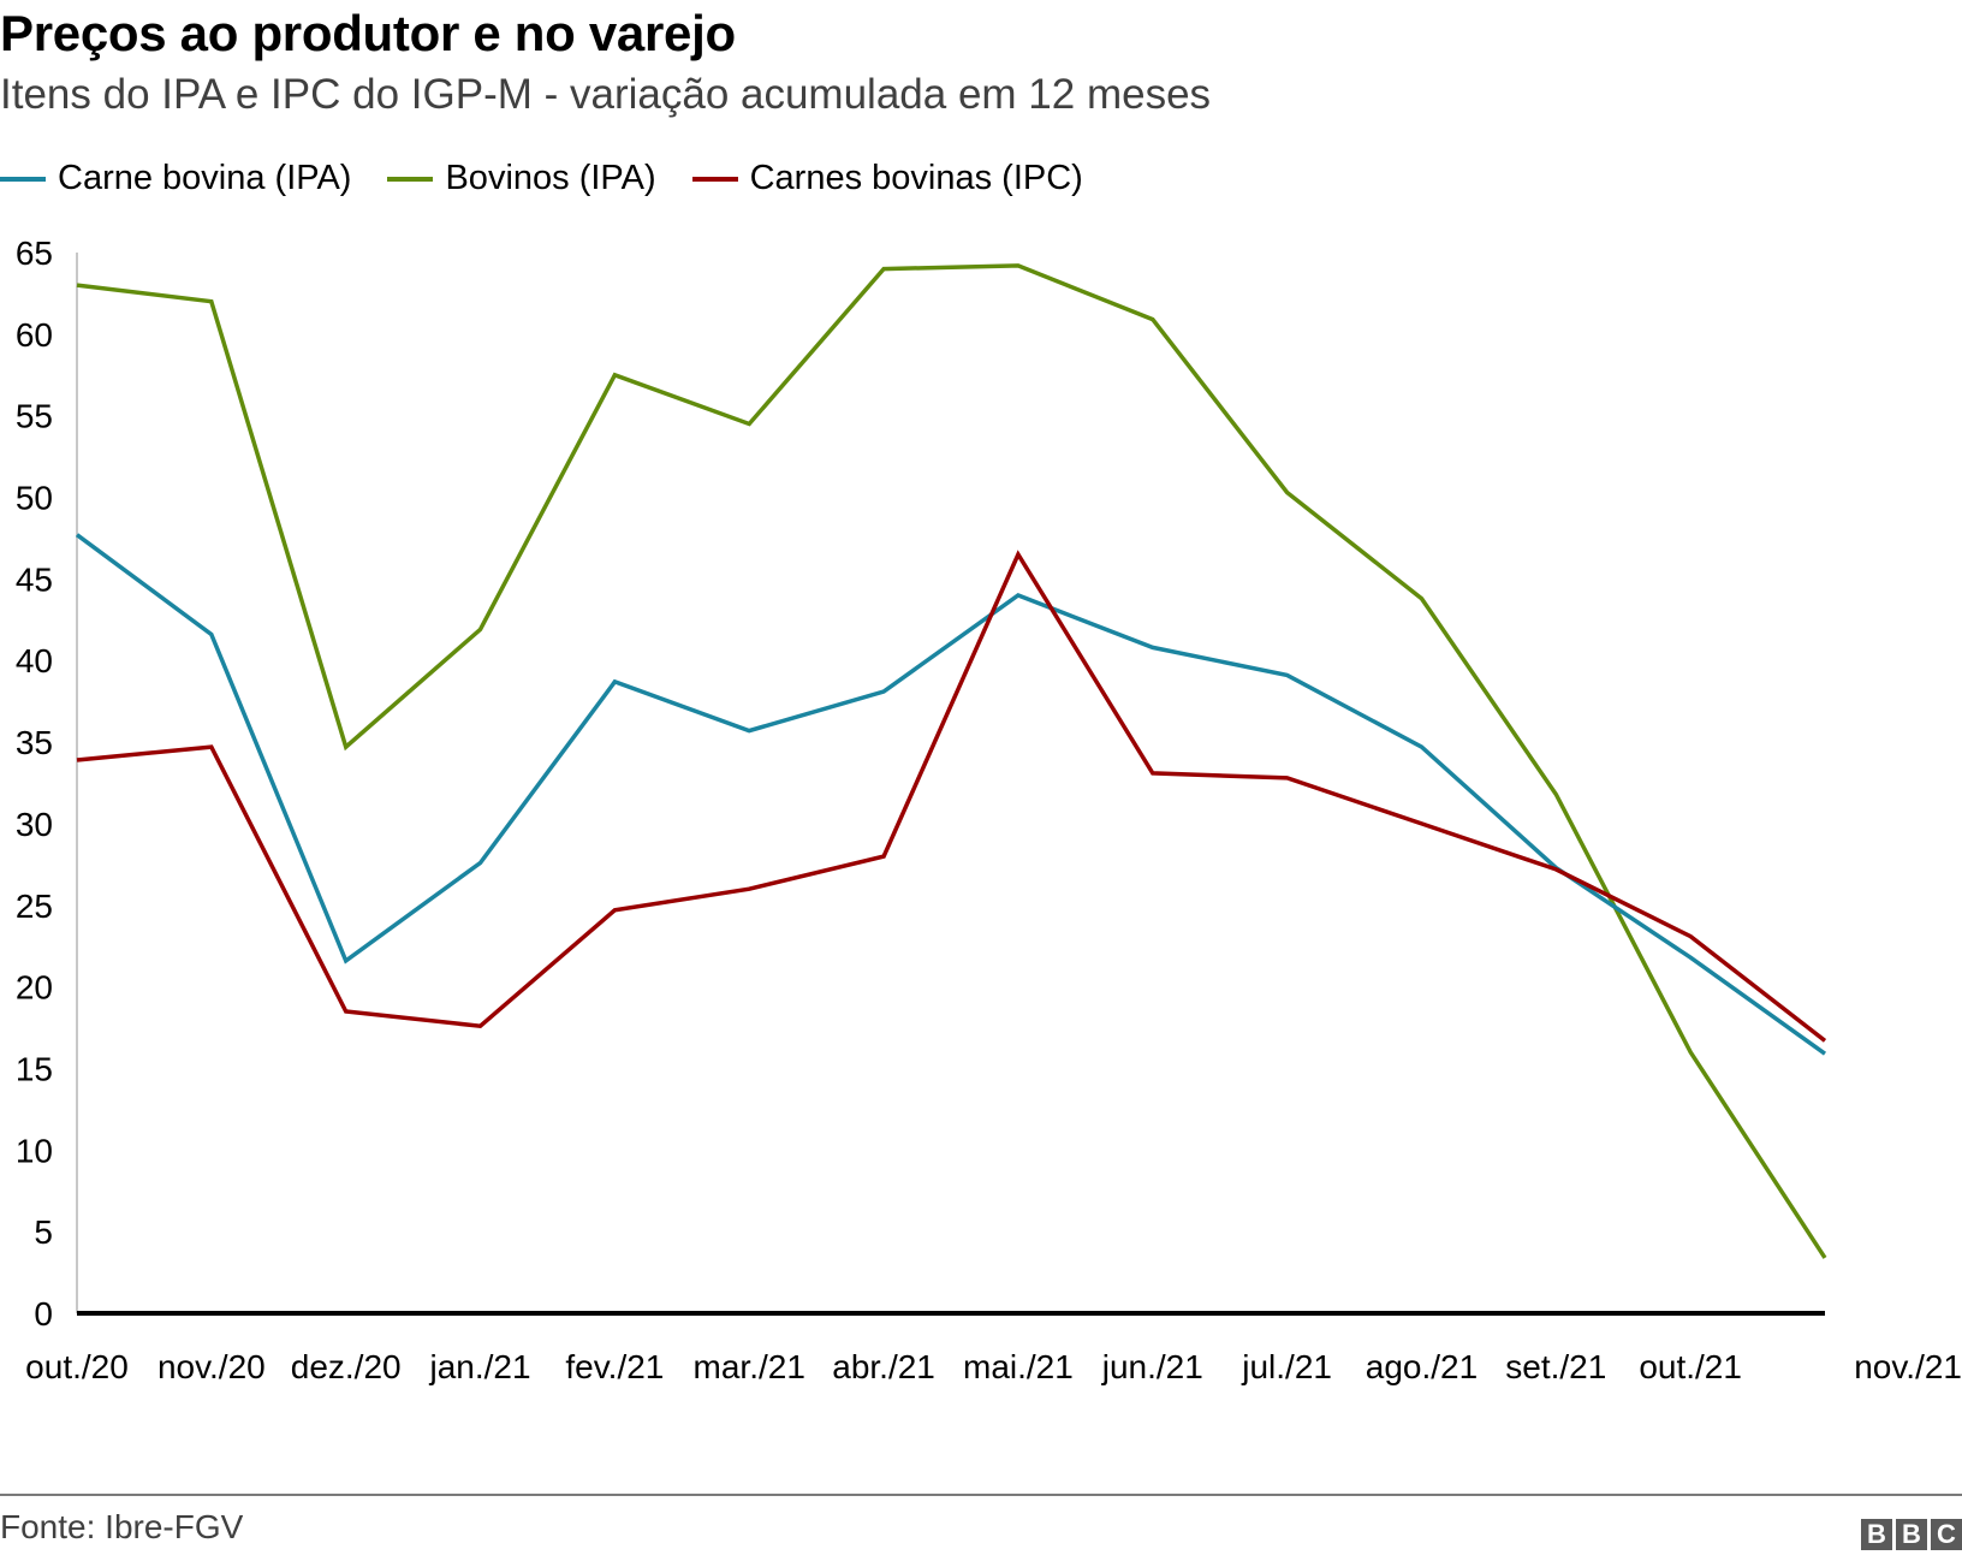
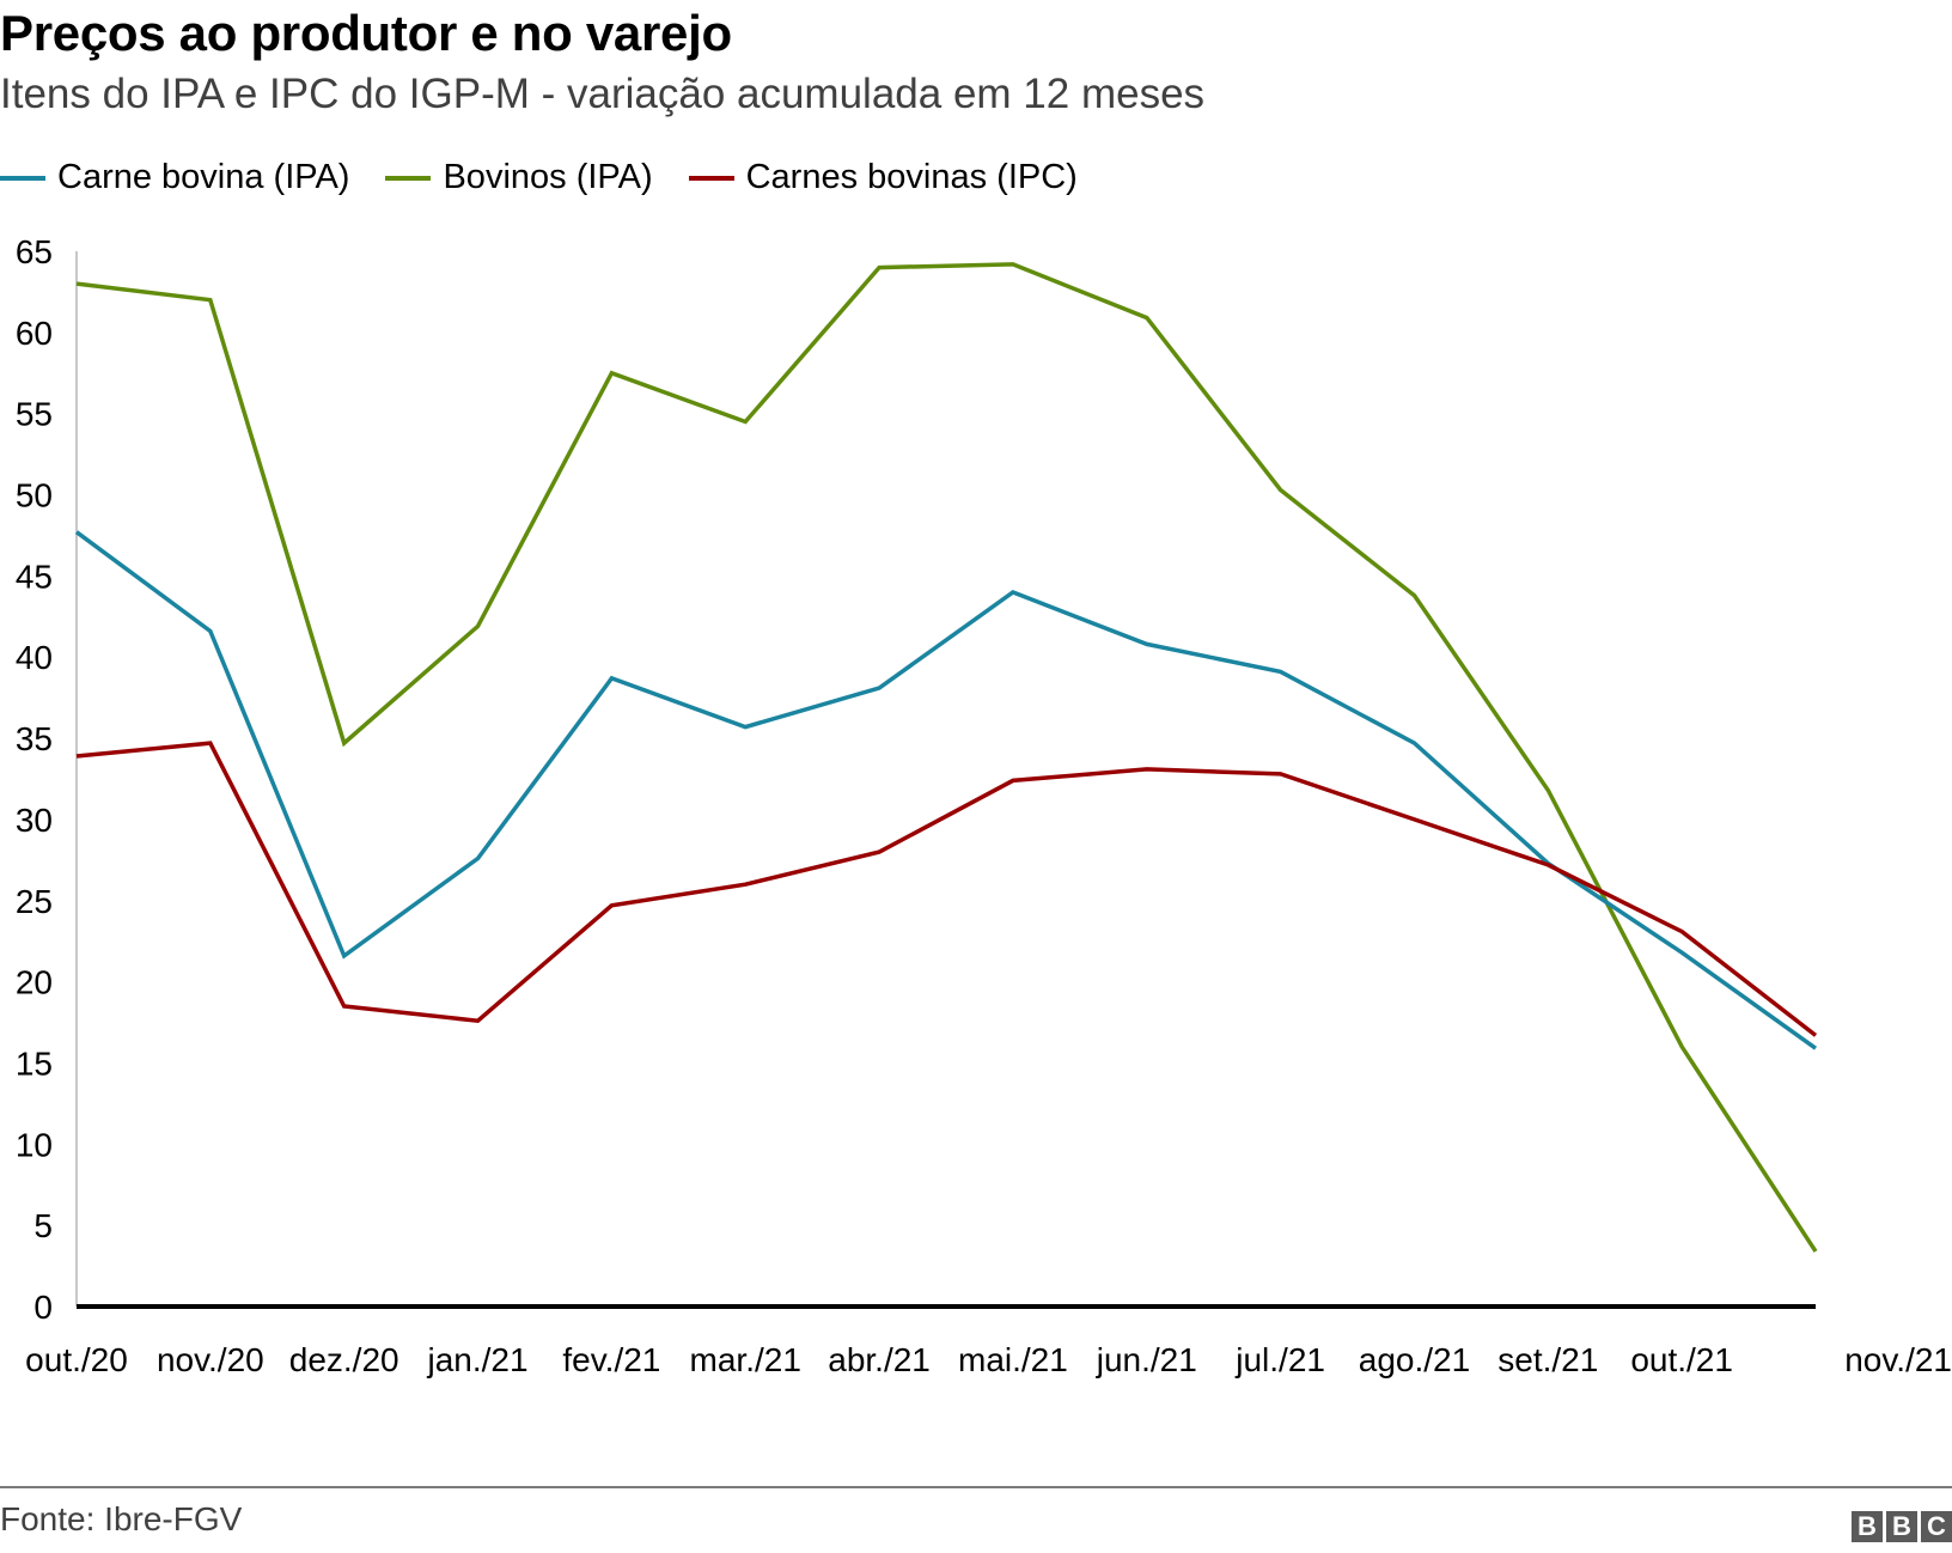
Carnes bovinas (IPC)/mai./21: 46.5 -> 32.4
